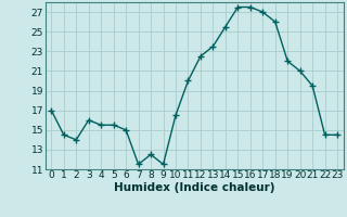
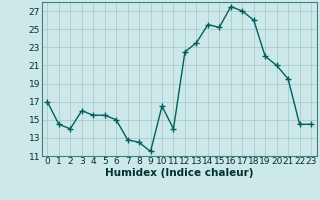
7: 11.5 -> 12.8
11: 20.0 -> 14.0
15: 27.5 -> 25.2
